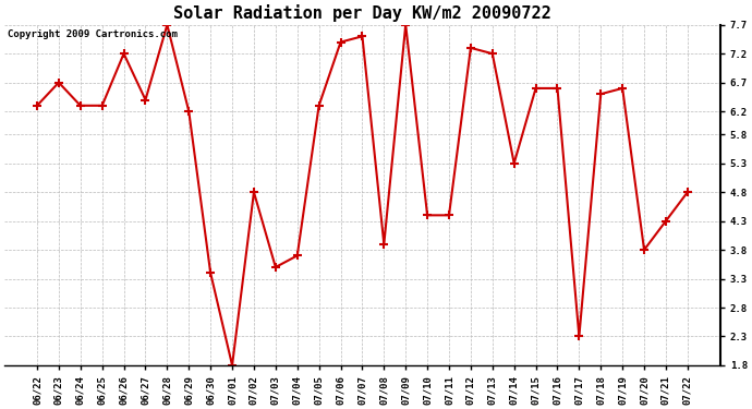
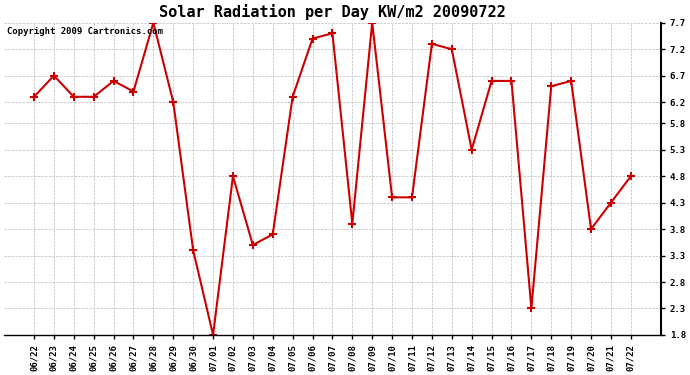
06/26: 7.2 -> 6.6
